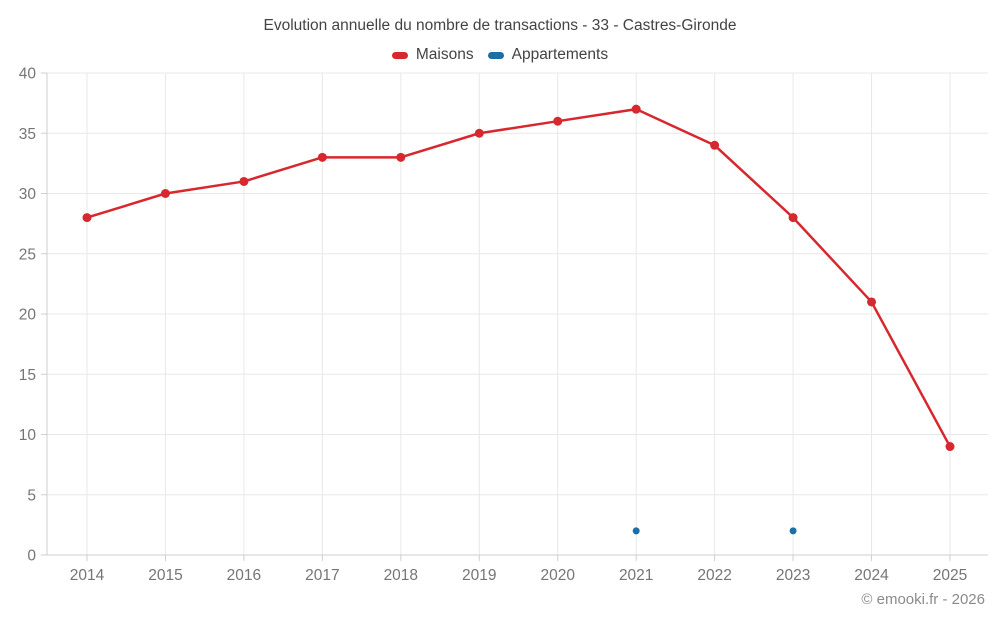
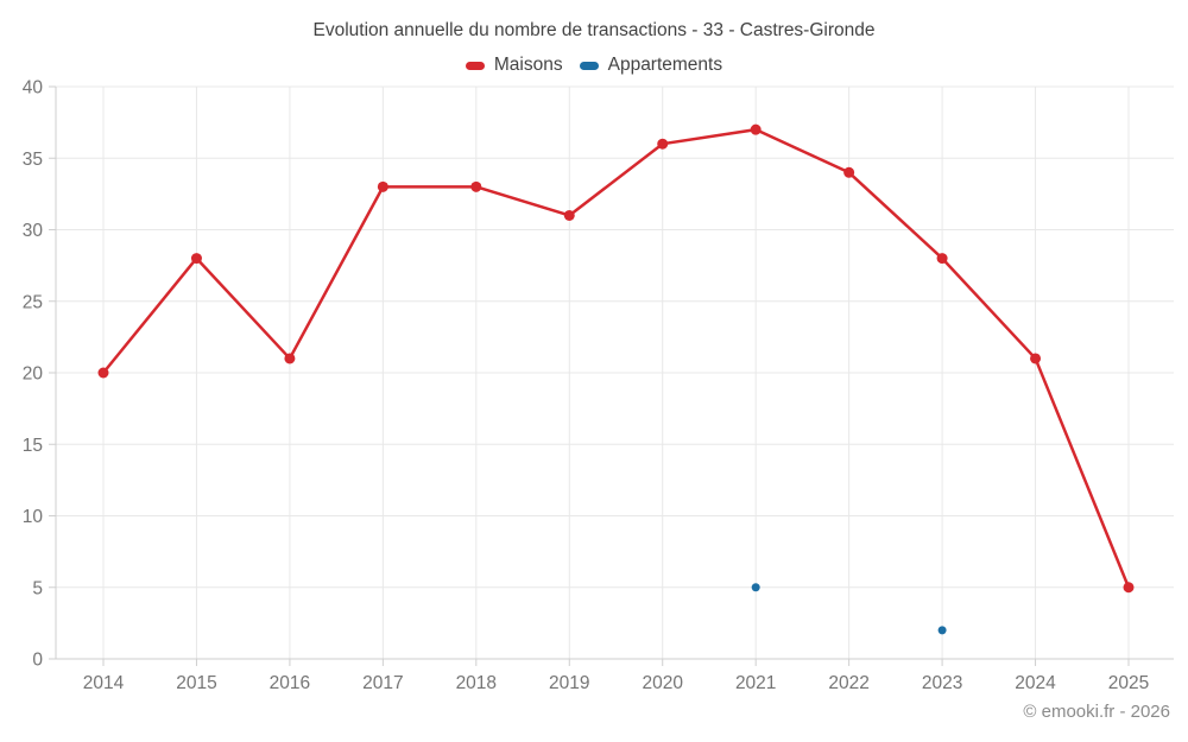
Maisons/2014: 28 -> 20
Maisons/2015: 30 -> 28
Maisons/2016: 31 -> 21
Maisons/2019: 35 -> 31
Appartements/2021: 2 -> 5
Maisons/2025: 9 -> 5
